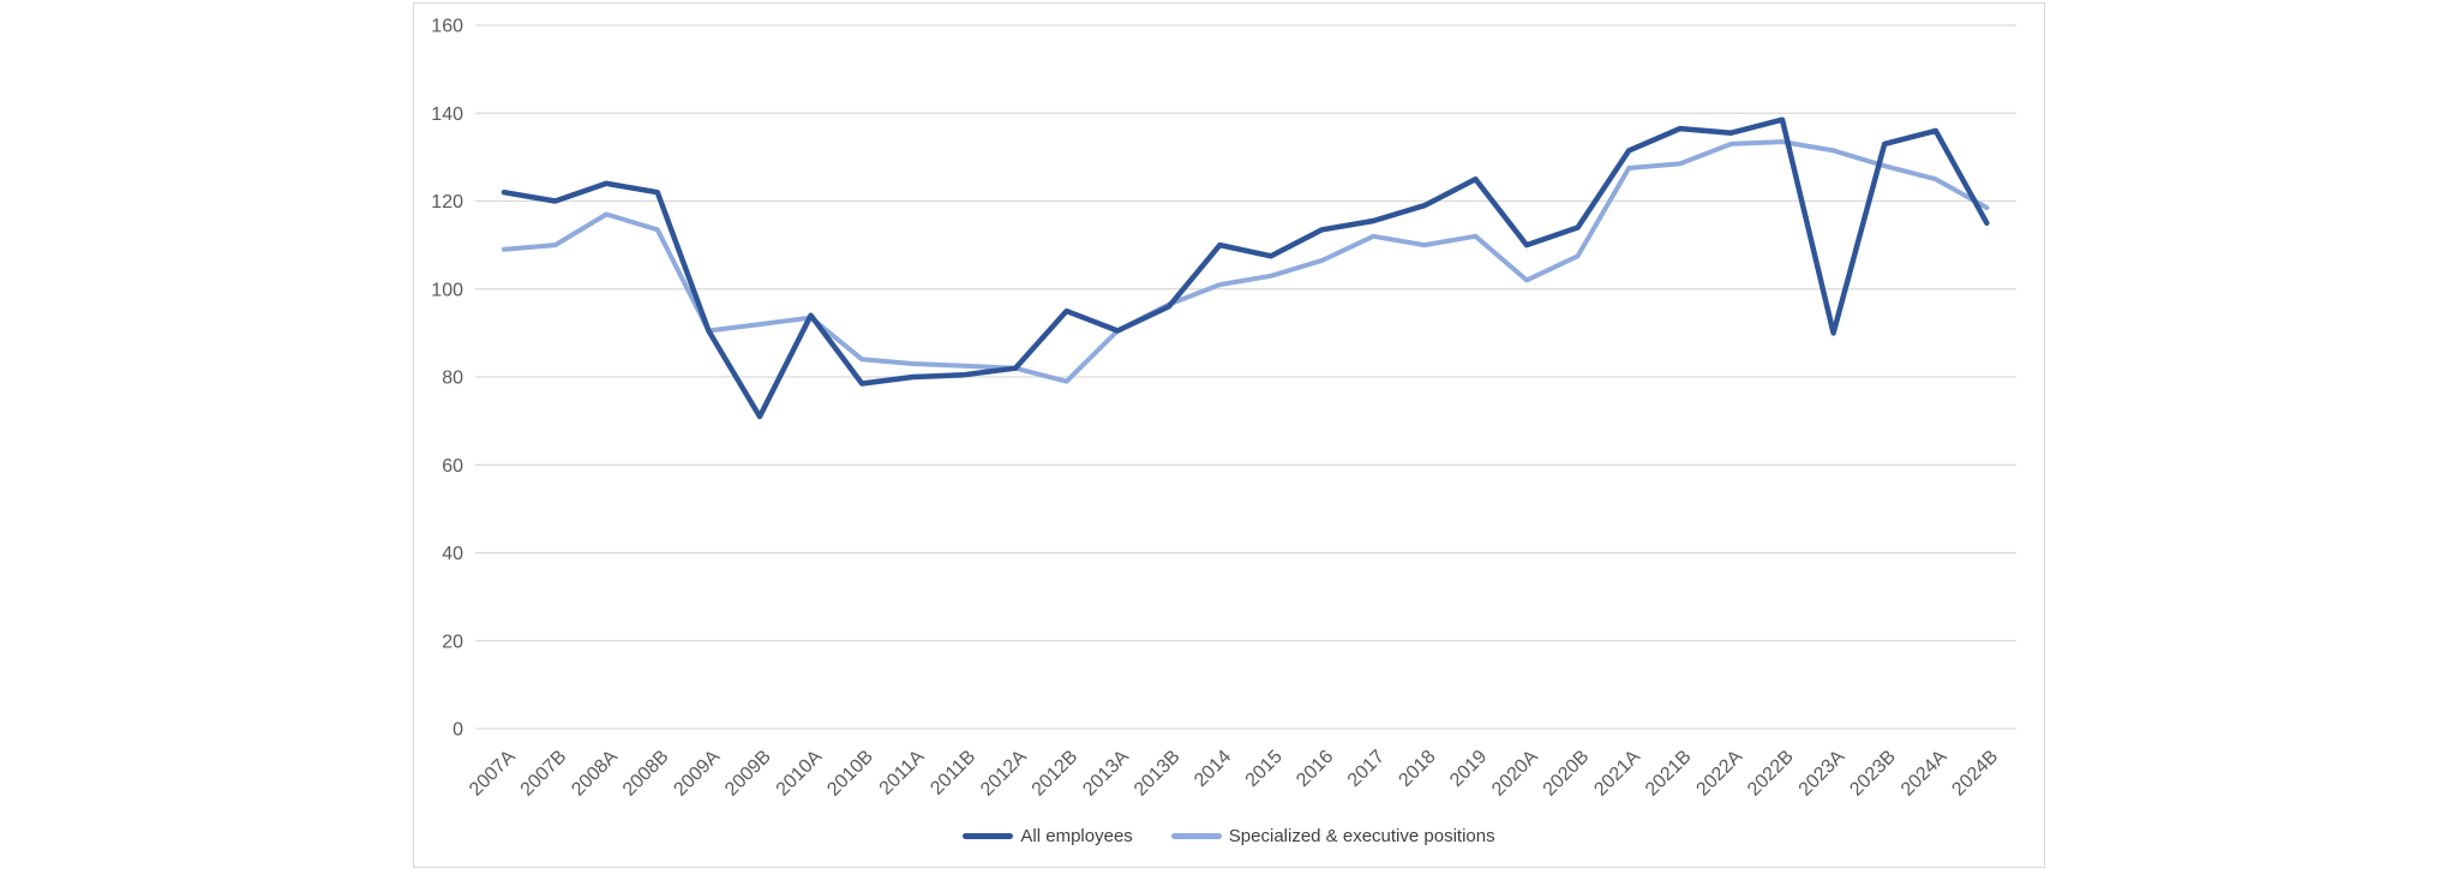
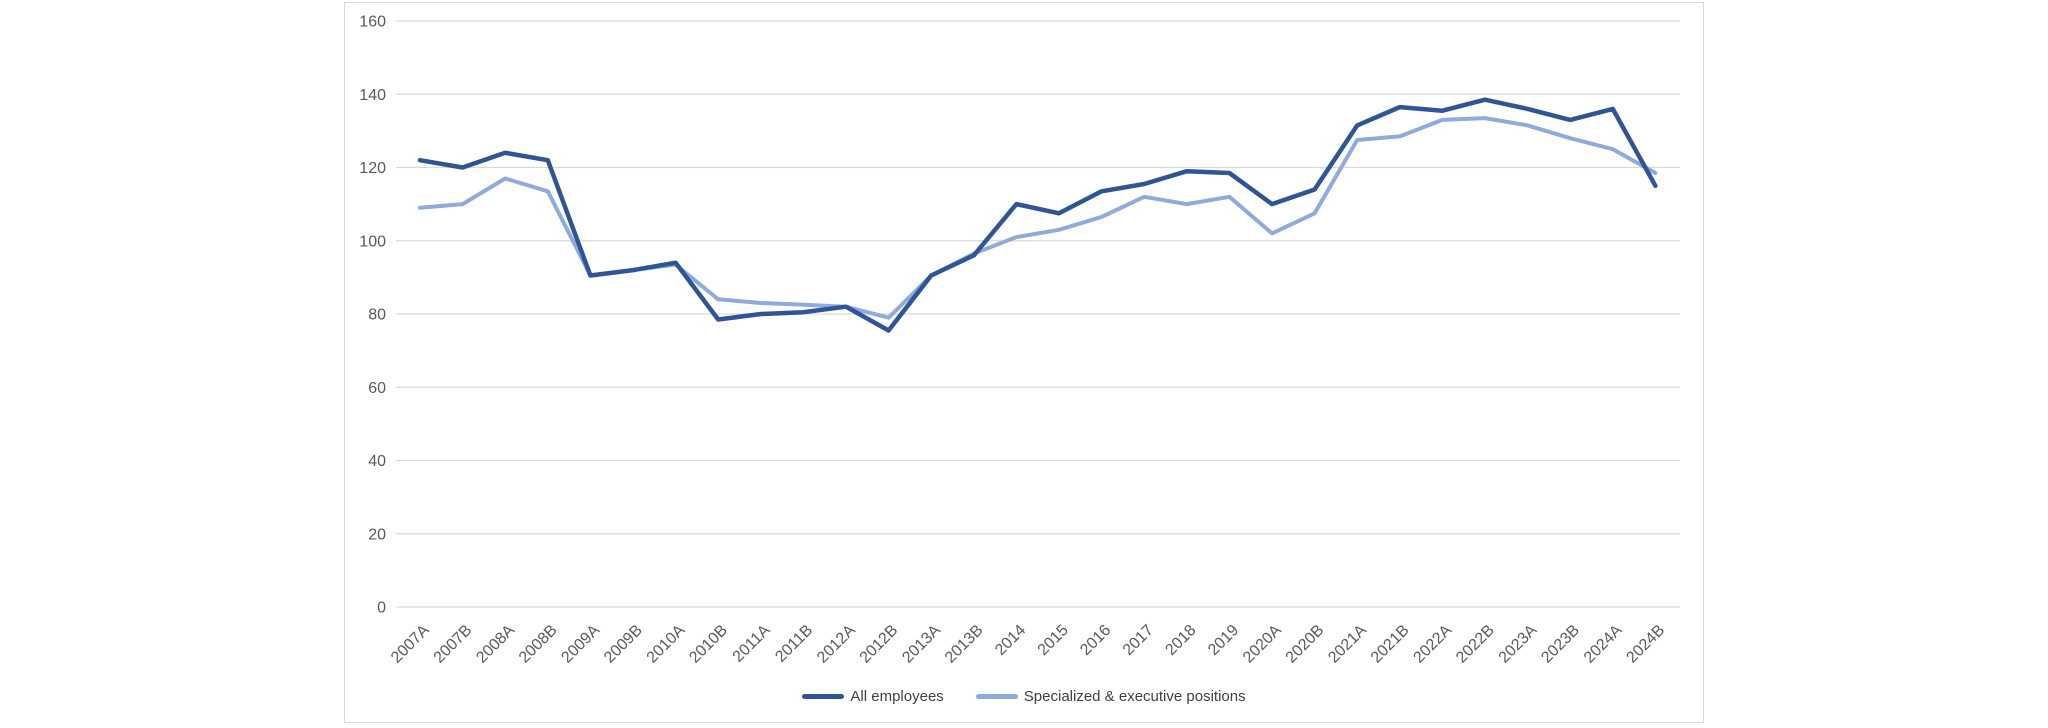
All employees/2009B: 71 -> 92
All employees/2012B: 95 -> 76
All employees/2019: 125 -> 118
All employees/2023A: 90 -> 136
